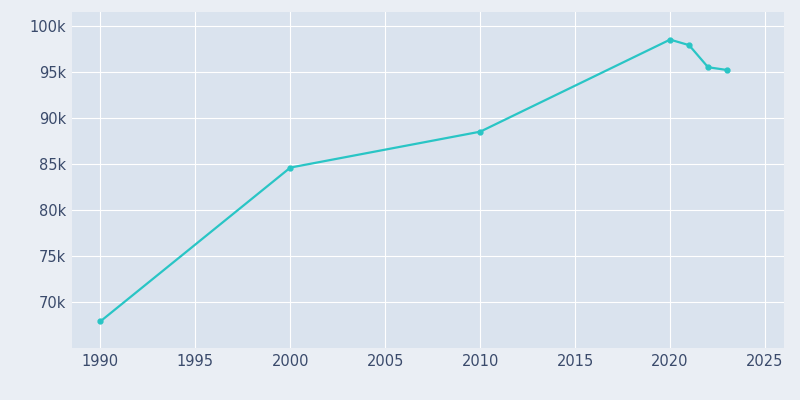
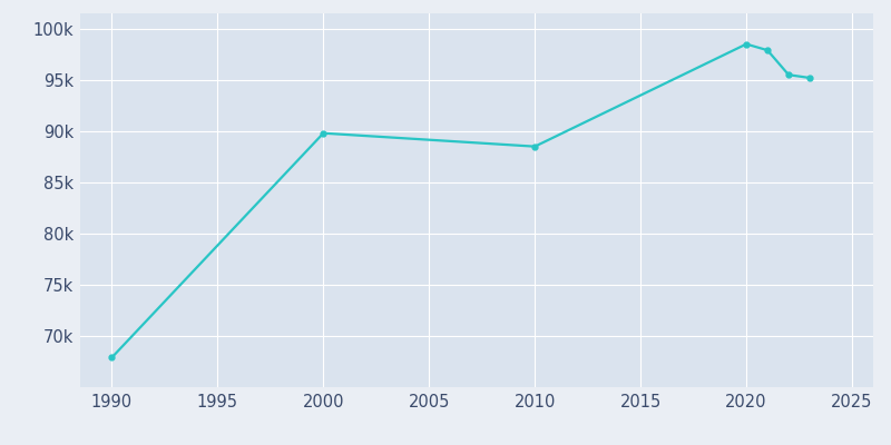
2000: 84.6k -> 89.8k
